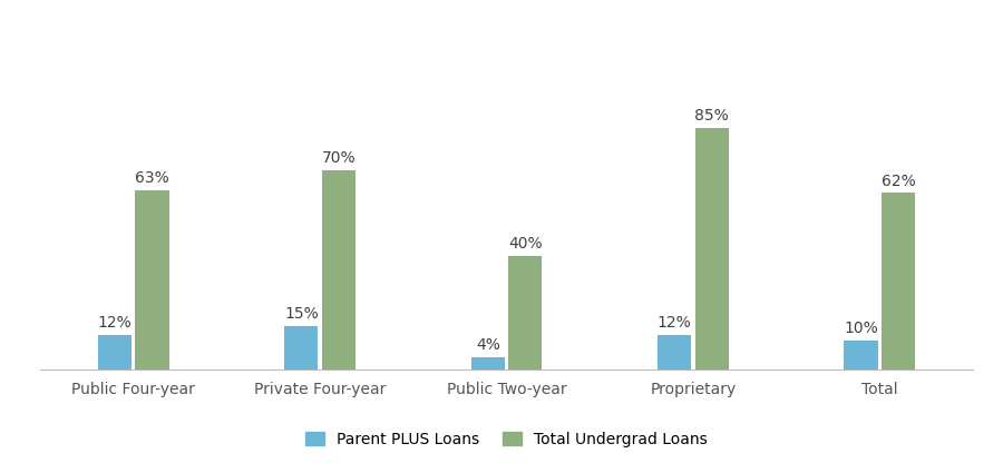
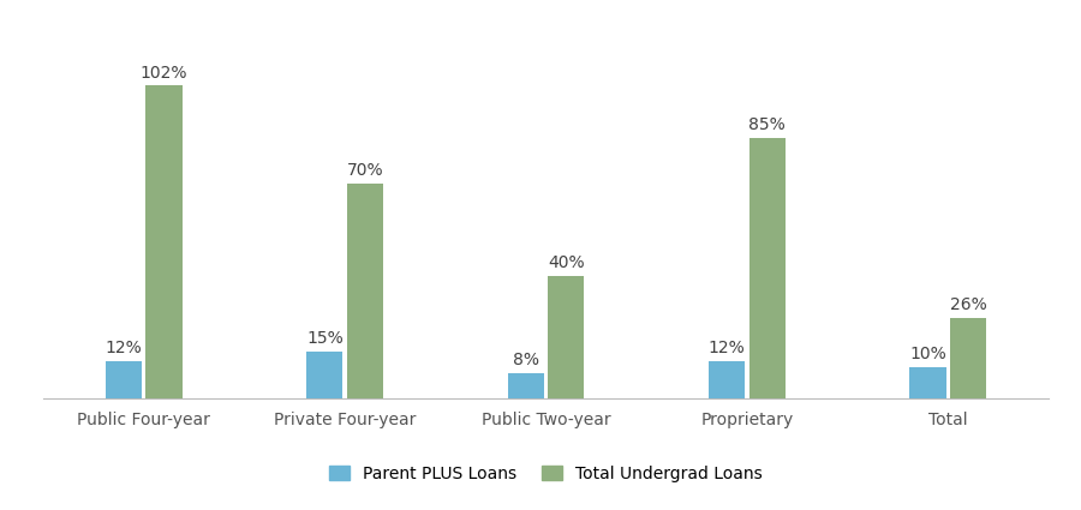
Total Undergrad Loans/Public Four-year: 63% -> 102%
Parent PLUS Loans/Public Two-year: 4% -> 8%
Total Undergrad Loans/Total: 62% -> 26%
